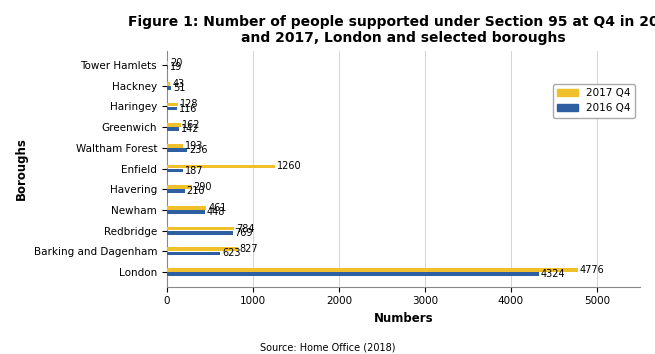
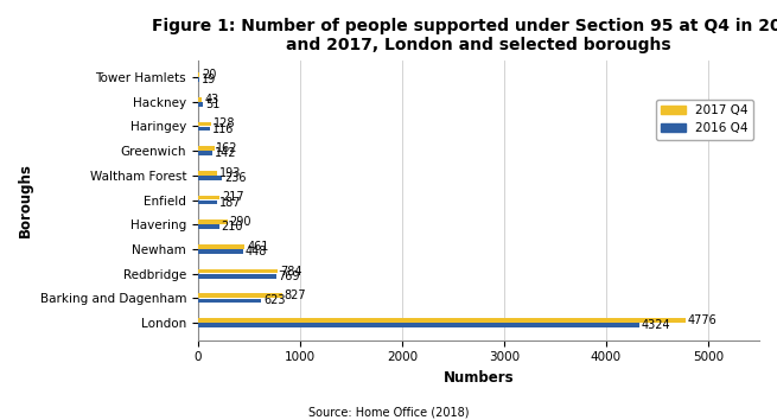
2017 Q4/Enfield: 1260 -> 220
